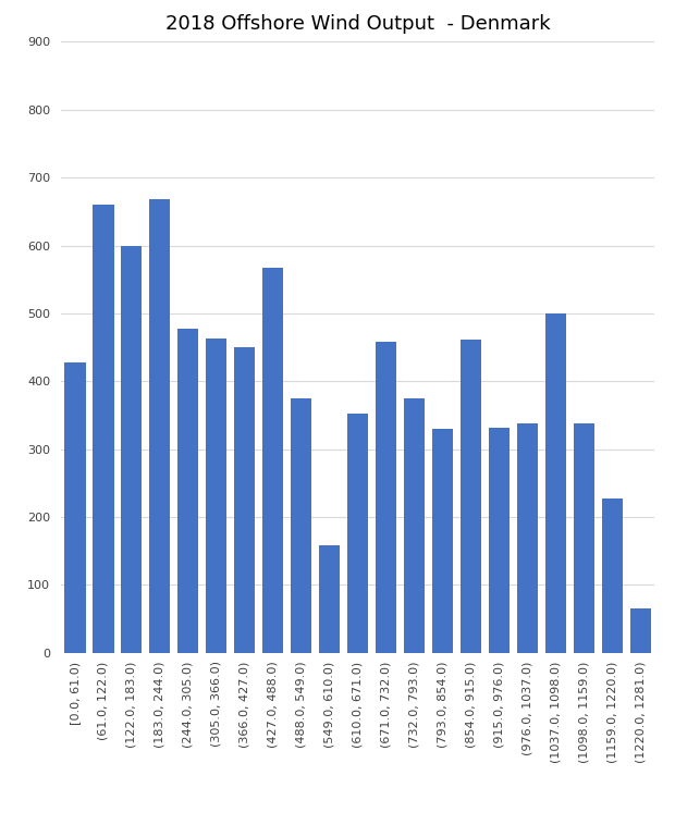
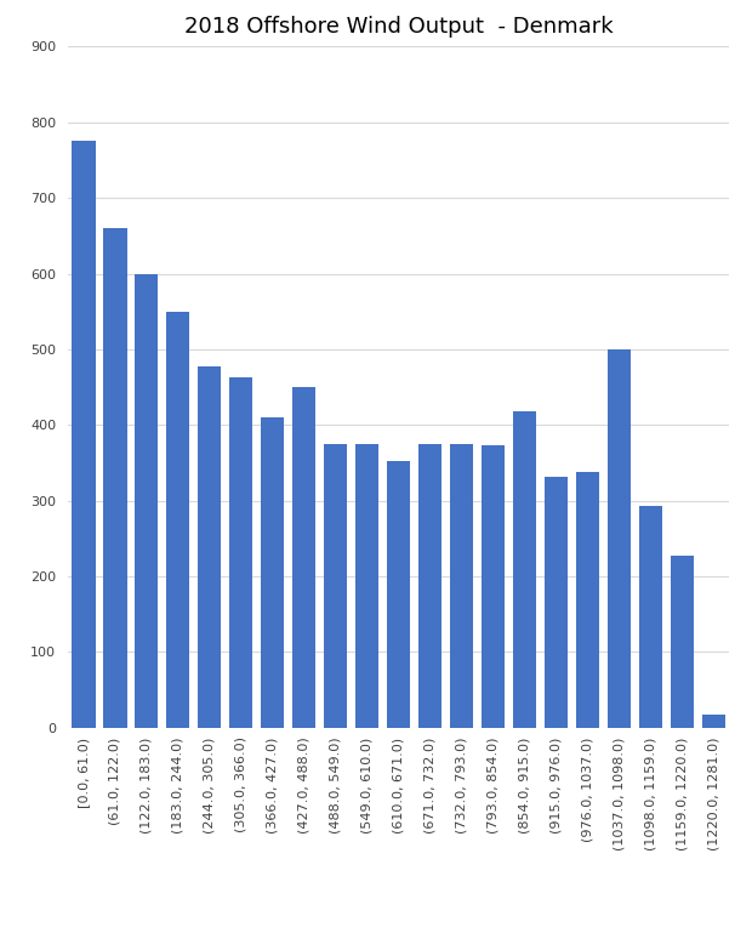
[0.0, 61.0): 428 -> 775
(183.0, 244.0): 668 -> 550
(366.0, 427.0): 450 -> 410
(427.0, 488.0): 568 -> 450
(549.0, 610.0): 158 -> 375
(671.0, 732.0): 458 -> 375
(793.0, 854.0): 330 -> 373
(854.0, 915.0): 462 -> 418
(1098.0, 1159.0): 338 -> 293
(1220.0, 1281.0): 66 -> 18
